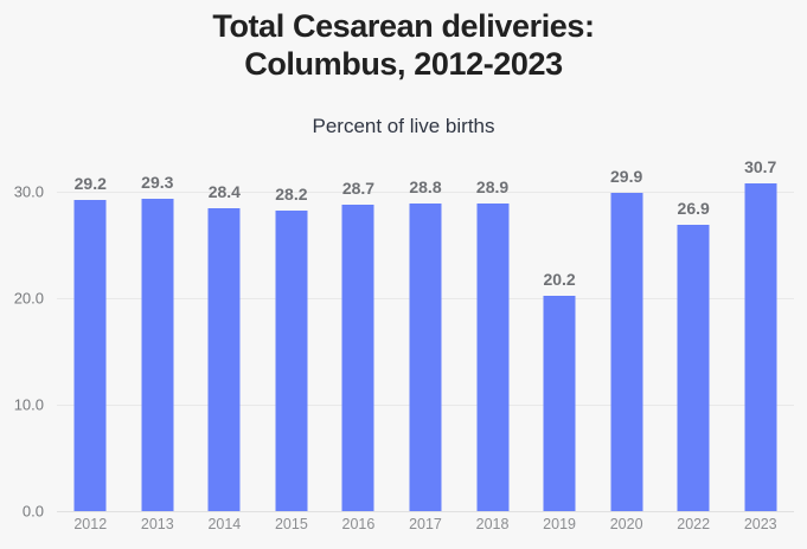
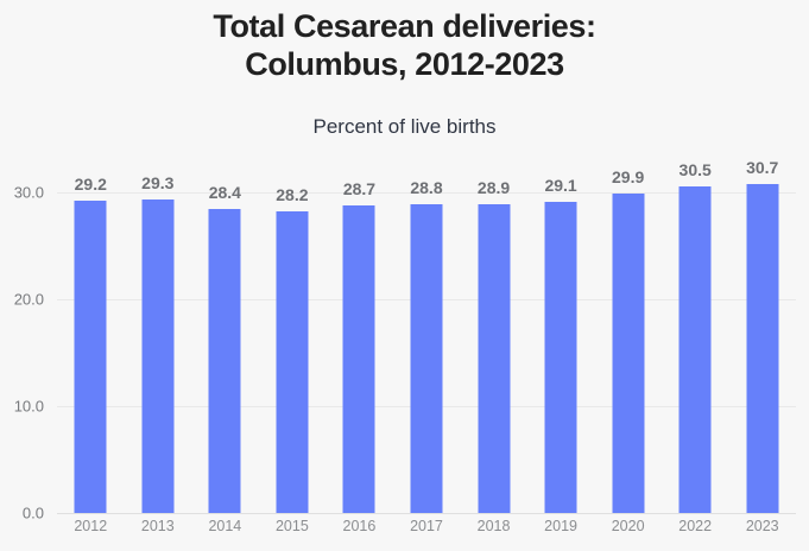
2019: 20.2 -> 29.1
2022: 26.9 -> 30.5
